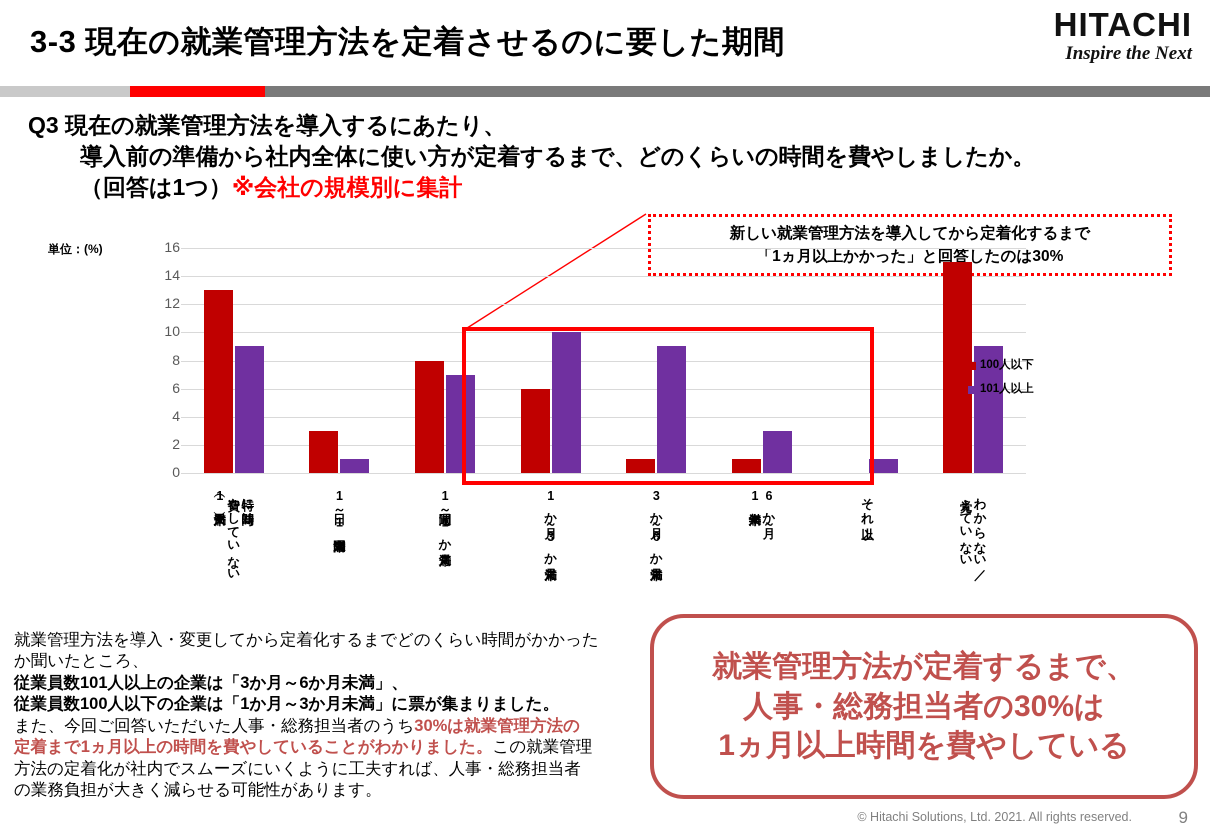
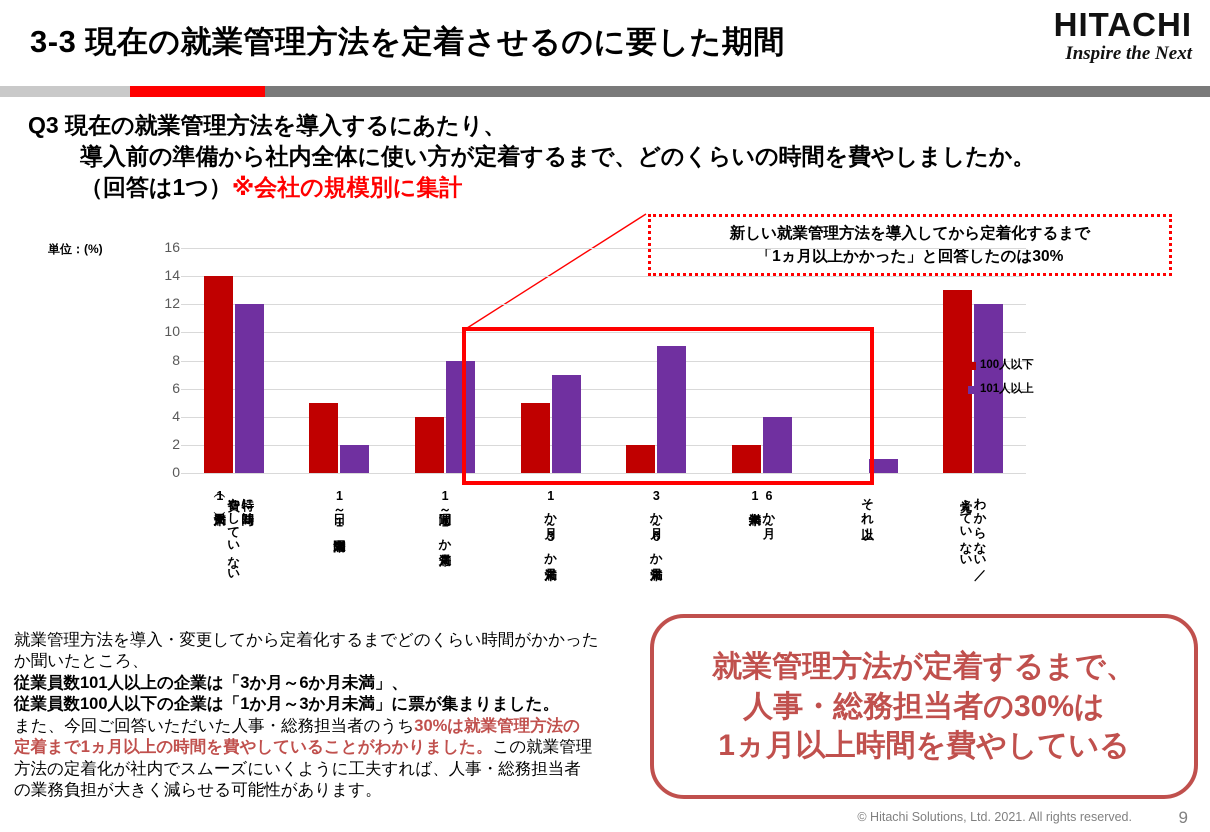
100人以下/特に時間は費やしていない（1日未満）: 13 -> 14
101人以上/特に時間は費やしていない（1日未満）: 9 -> 12
100人以下/1日～1週間未満: 3 -> 5
101人以上/1日～1週間未満: 1 -> 2
100人以下/1週間～1か月未満: 8 -> 4
101人以上/1週間～1か月未満: 7 -> 8
100人以下/1か月～3か月未満: 6 -> 5
101人以上/1か月～3か月未満: 10 -> 7
100人以下/3か月～6か月未満: 1 -> 2
100人以下/6か月～1年未満: 1 -> 2
101人以上/6か月～1年未満: 3 -> 4
100人以下/わからない／覚えていない: 15 -> 13
101人以上/わからない／覚えていない: 9 -> 12
